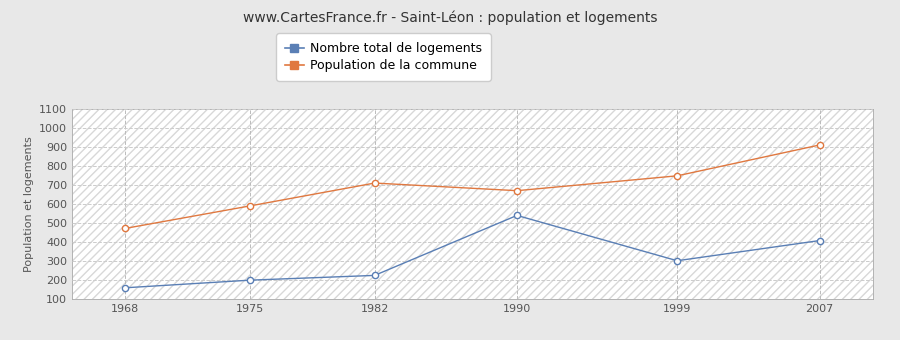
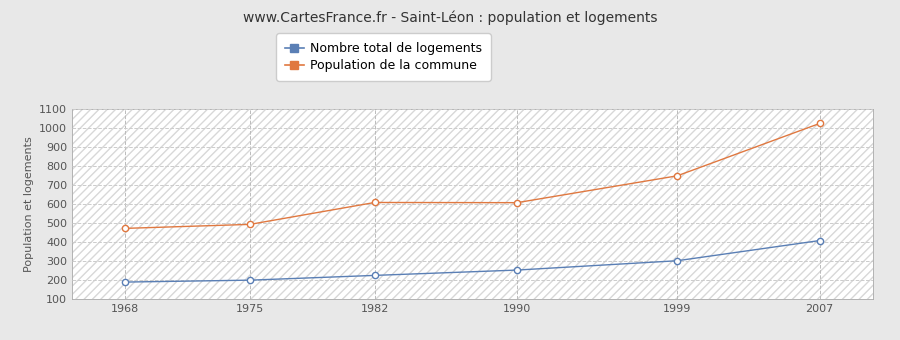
Nombre total de logements/1968: 160 -> 190
Population de la commune/1975: 590 -> 490
Population de la commune/1982: 710 -> 610
Nombre total de logements/1990: 540 -> 250
Population de la commune/1990: 670 -> 610
Population de la commune/2007: 910 -> 1020
